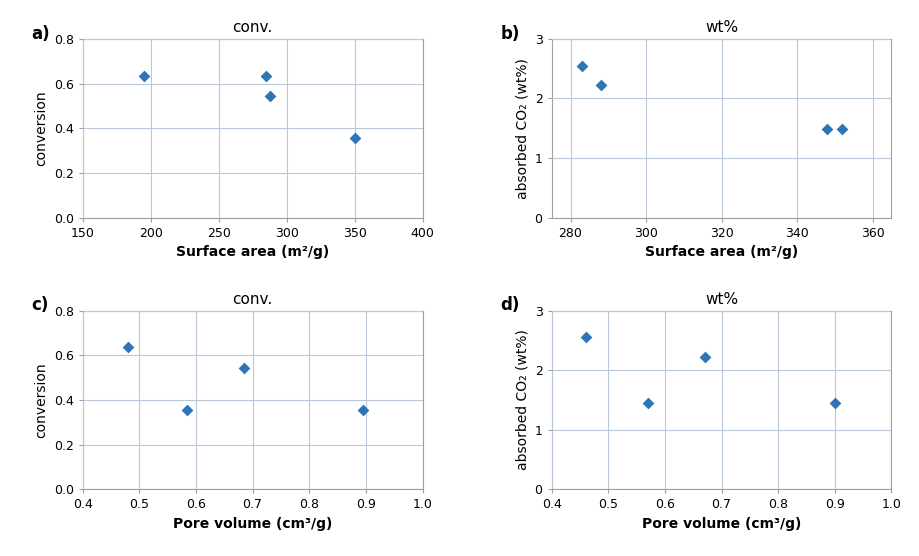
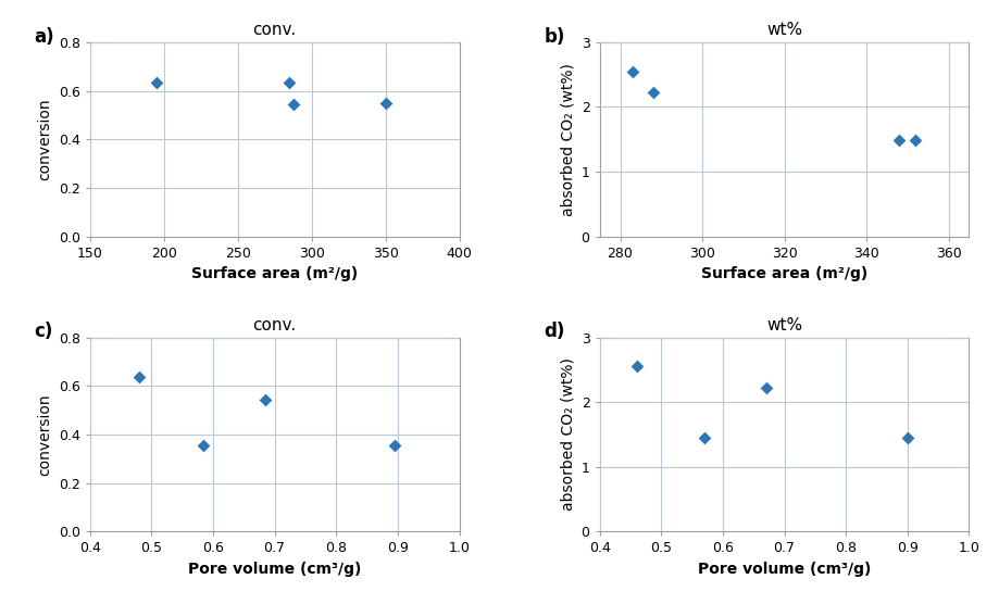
350: 0.355 -> 0.550
